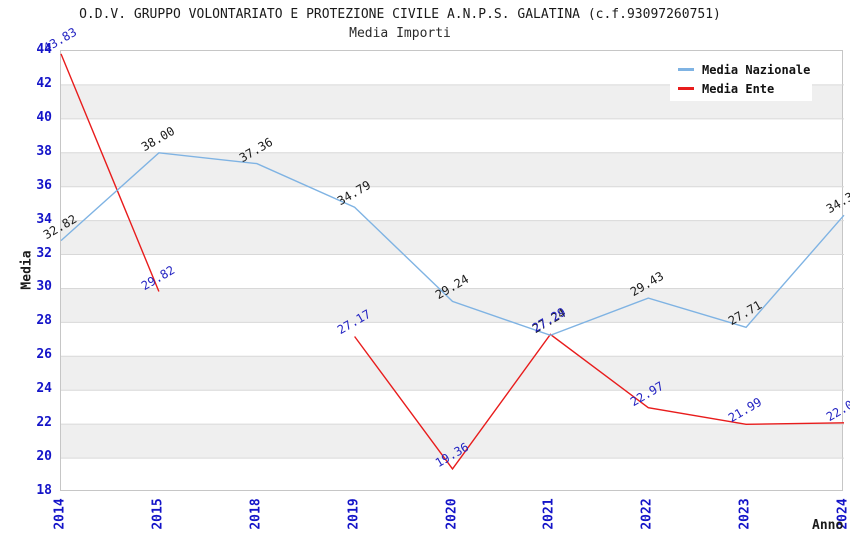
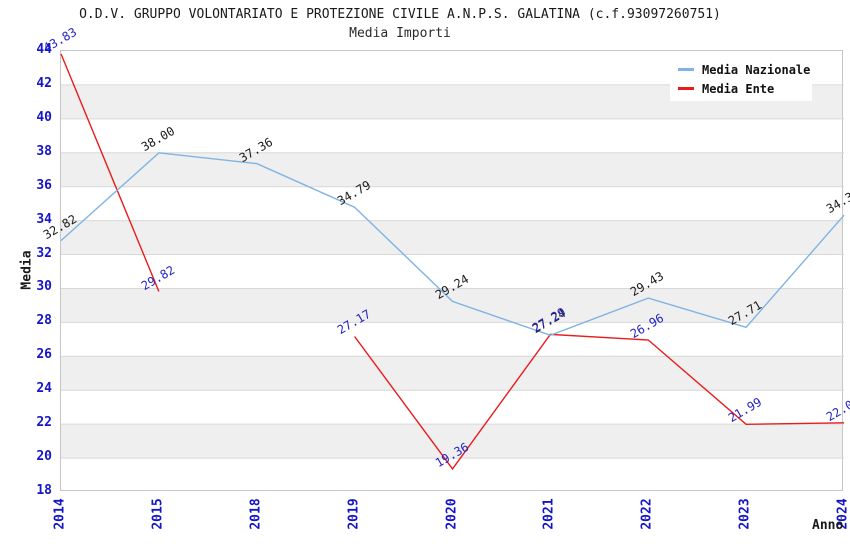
Media Ente/2022: 22.97 -> 26.96
